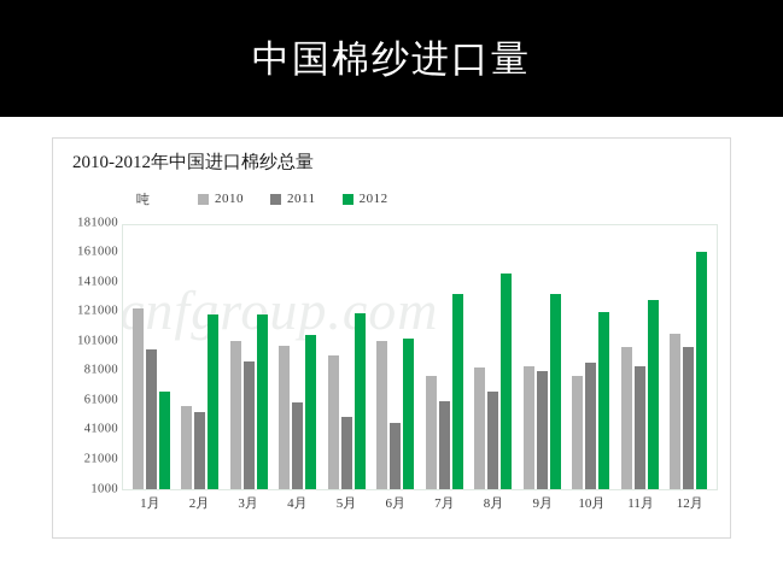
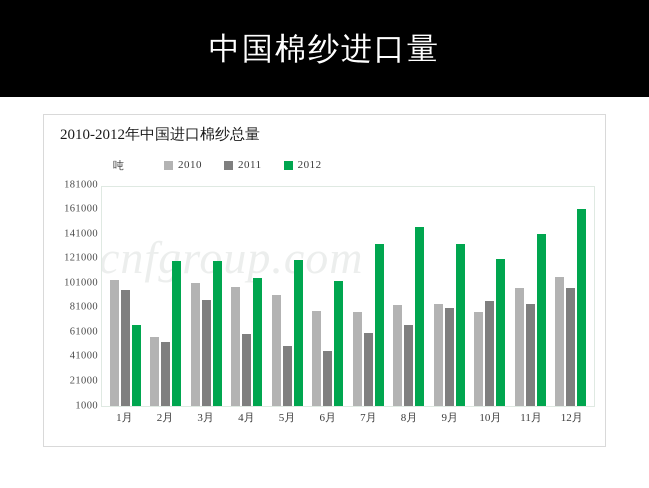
2010/1月: 124000 -> 105000
2010/6月: 102000 -> 79000
2012/11月: 130000 -> 142000
